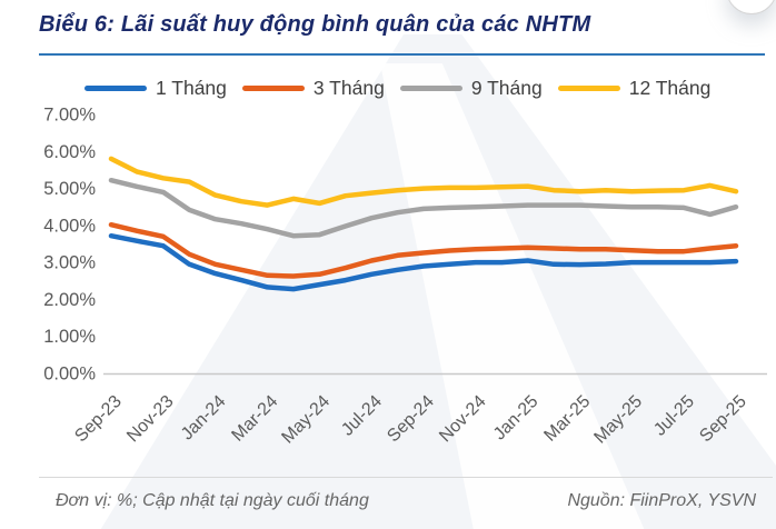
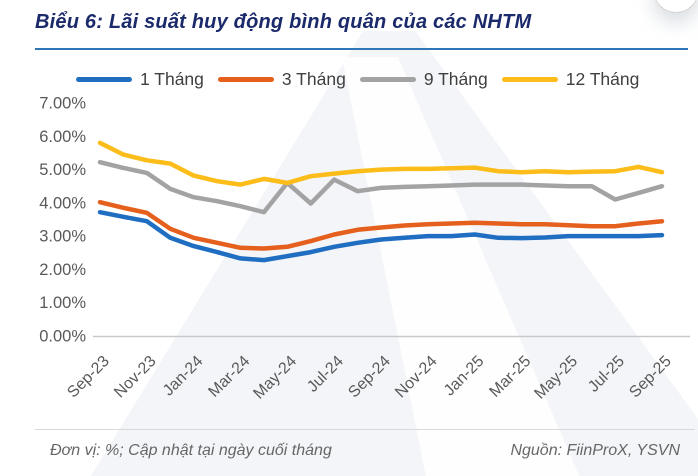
9 Tháng/May-24: 3.8% -> 4.6%
9 Tháng/Jul-24: 4.2% -> 4.7%
9 Tháng/Jul-25: 4.5% -> 4.1%
